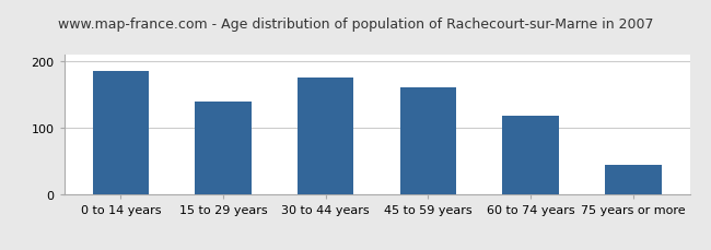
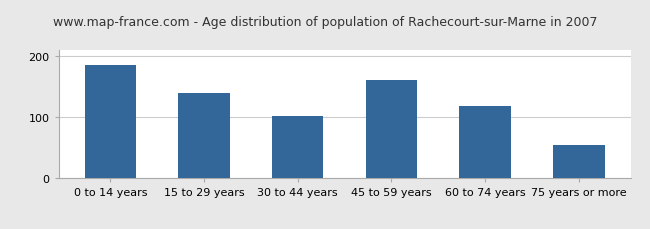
30 to 44 years: 175 -> 102
75 years or more: 45 -> 54
